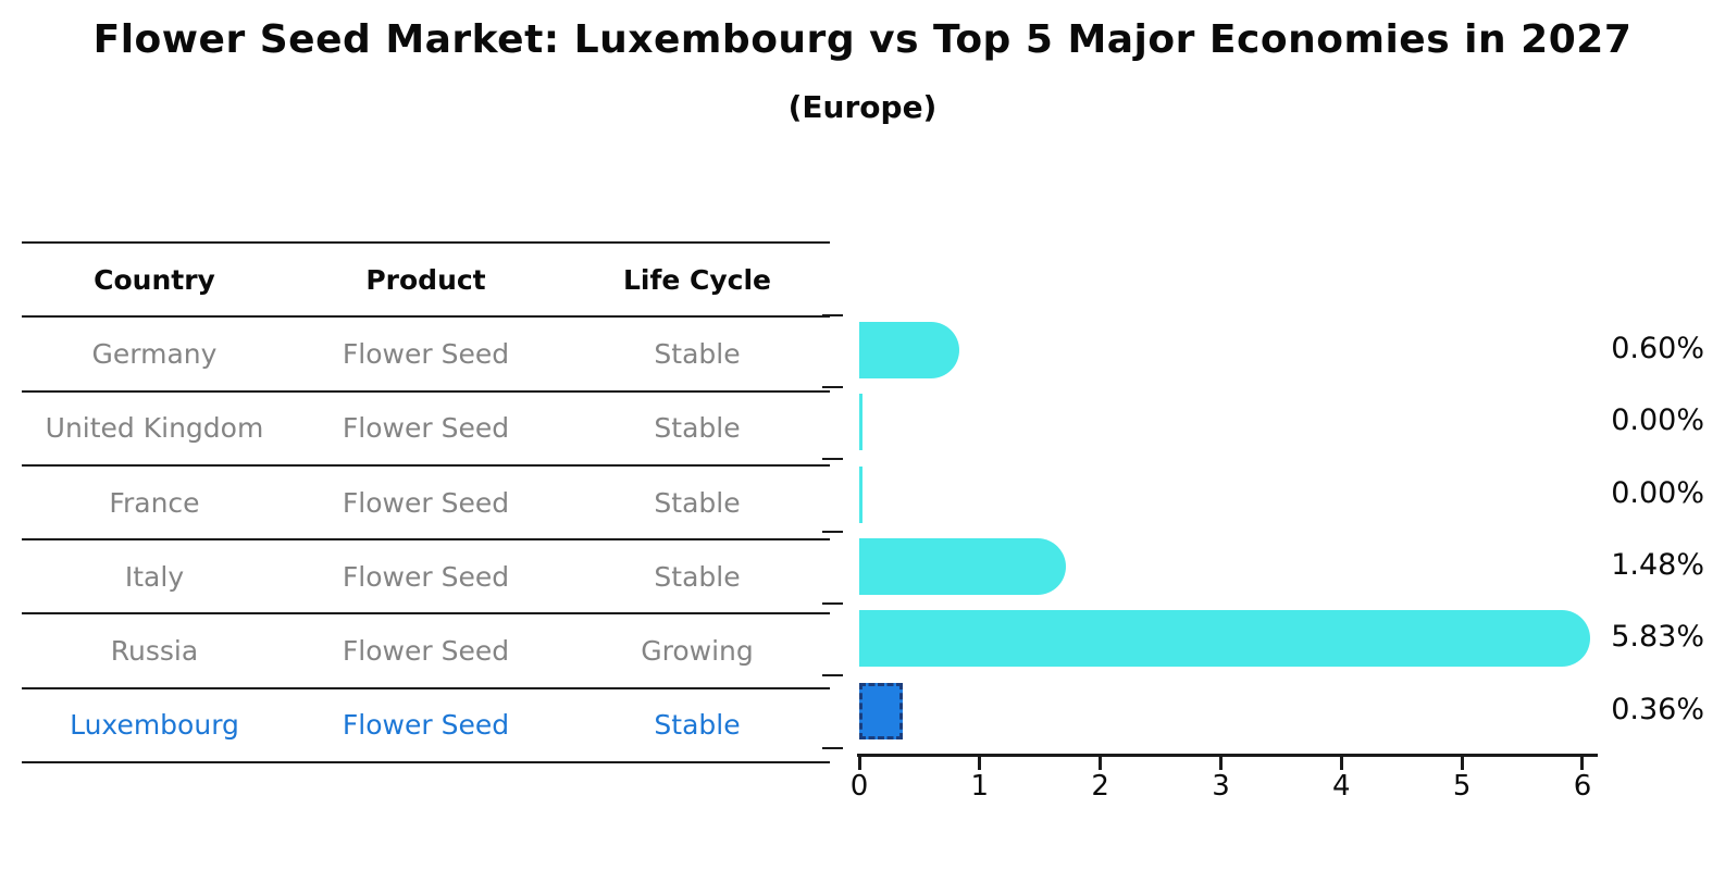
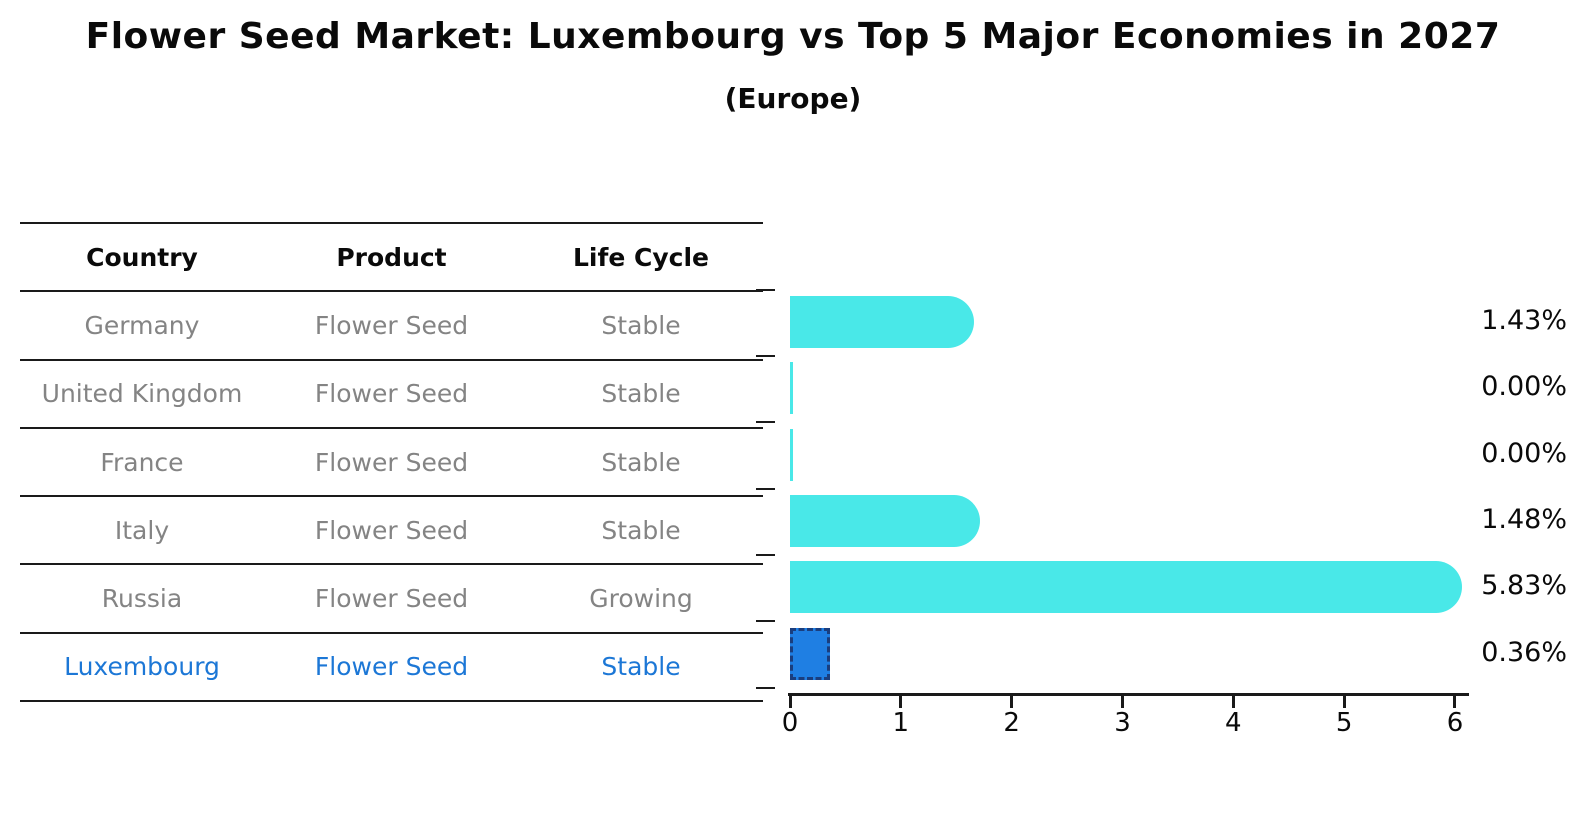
Germany: 0.60% -> 1.43%
